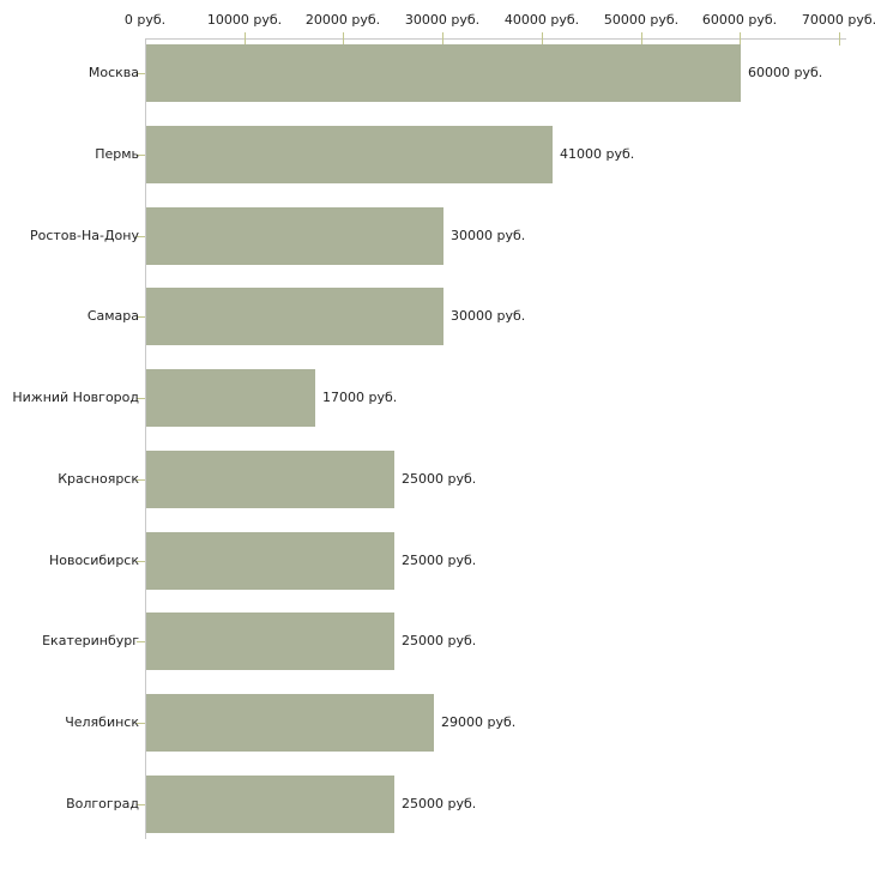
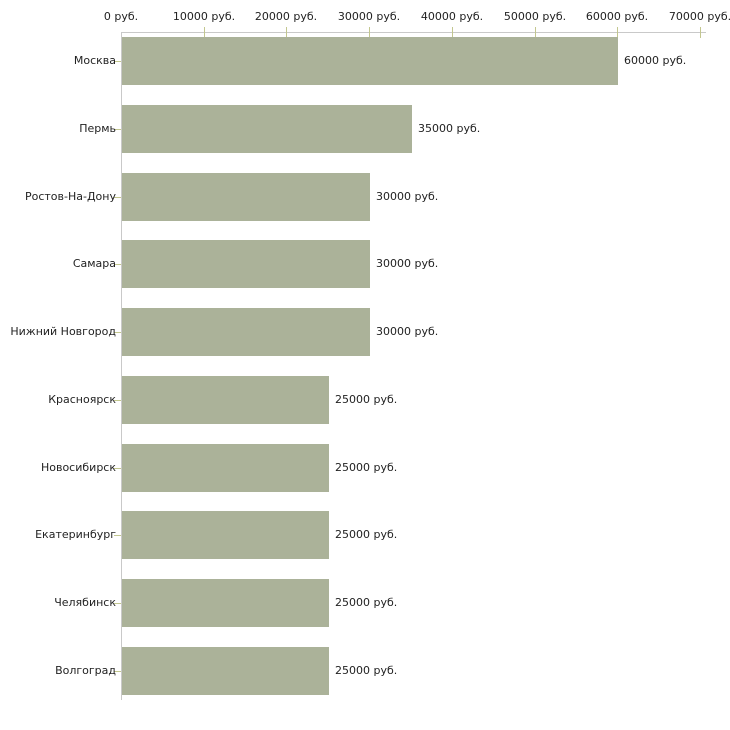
Пермь: 41000 -> 35000
Нижний Новгород: 17000 -> 30000
Челябинск: 29000 -> 25000
